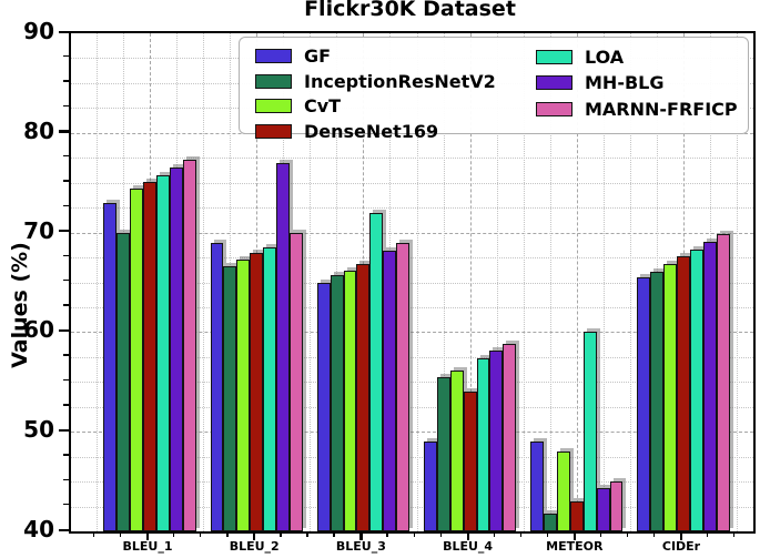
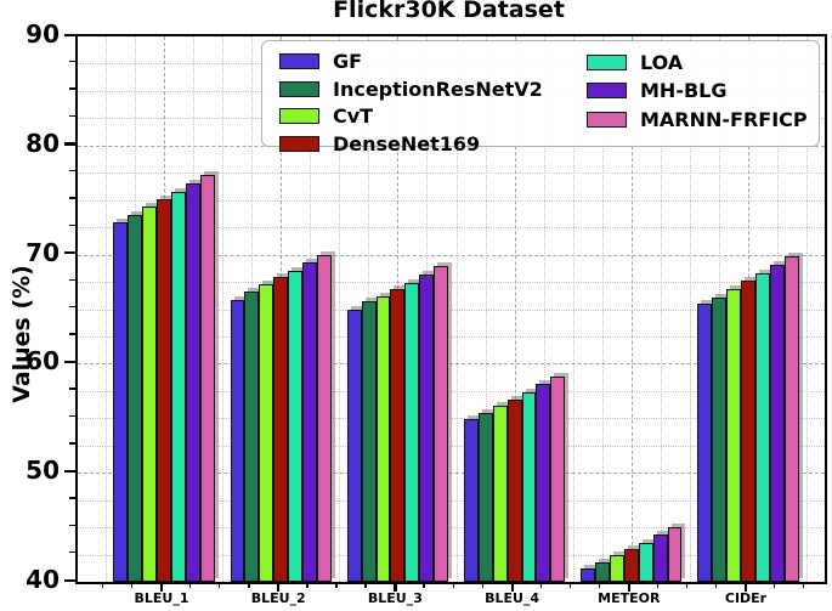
InceptionResNetV2/BLEU_1: 70 -> 74
GF/BLEU_2: 69 -> 66
MH-BLG/BLEU_2: 77 -> 69
LOA/BLEU_3: 72 -> 67
GF/BLEU_4: 49 -> 55
DenseNet169/BLEU_4: 54 -> 57
GF/METEOR: 49 -> 41
CvT/METEOR: 48 -> 42
LOA/METEOR: 60 -> 44
